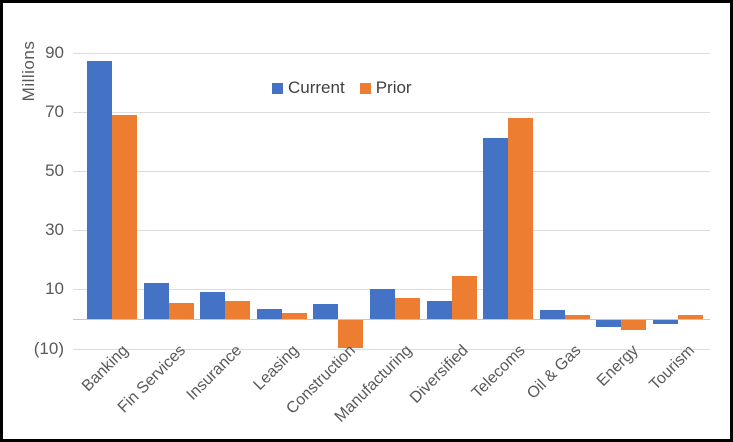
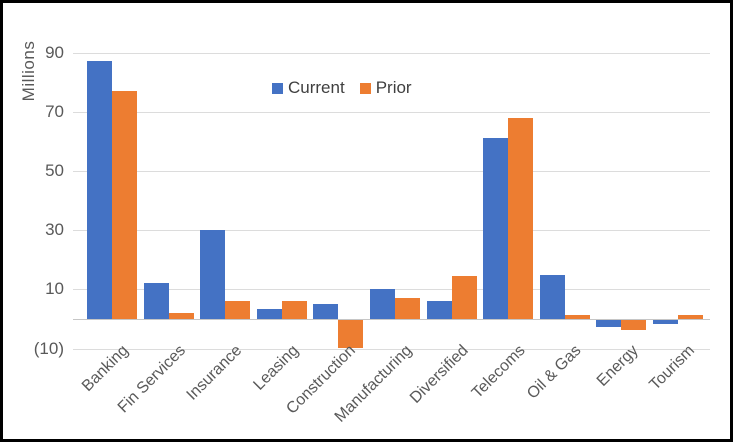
Prior/Banking: 69 -> 77
Prior/Fin Services: 6 -> 2
Current/Insurance: 9 -> 30
Prior/Leasing: 2 -> 6
Current/Oil & Gas: 3 -> 15
